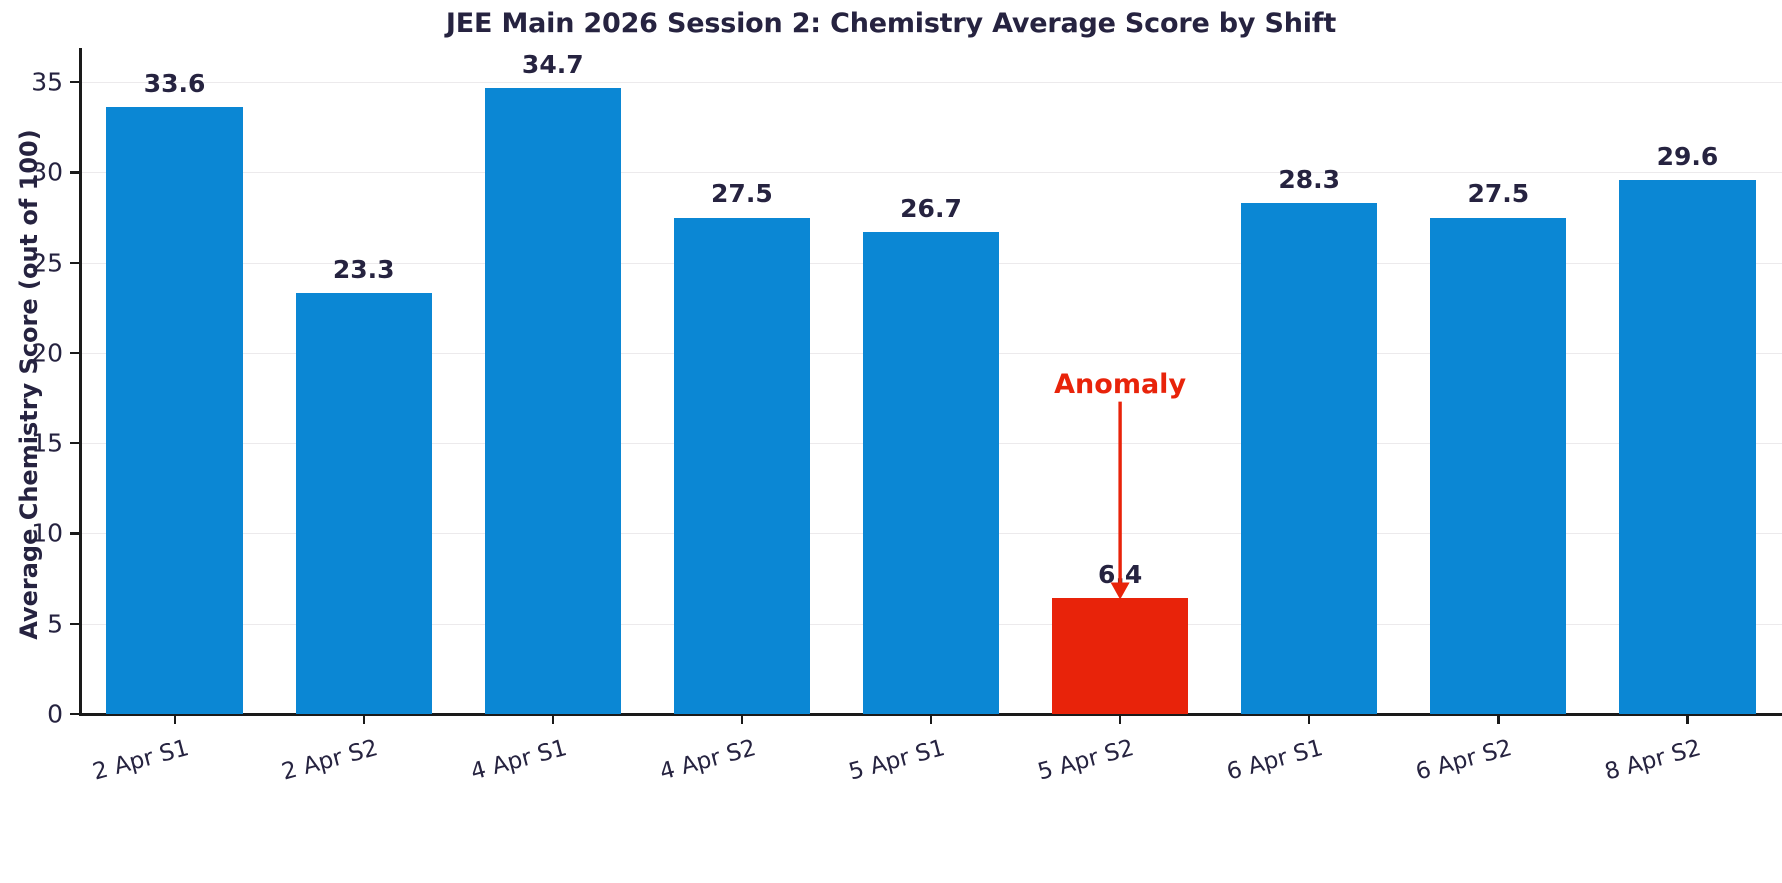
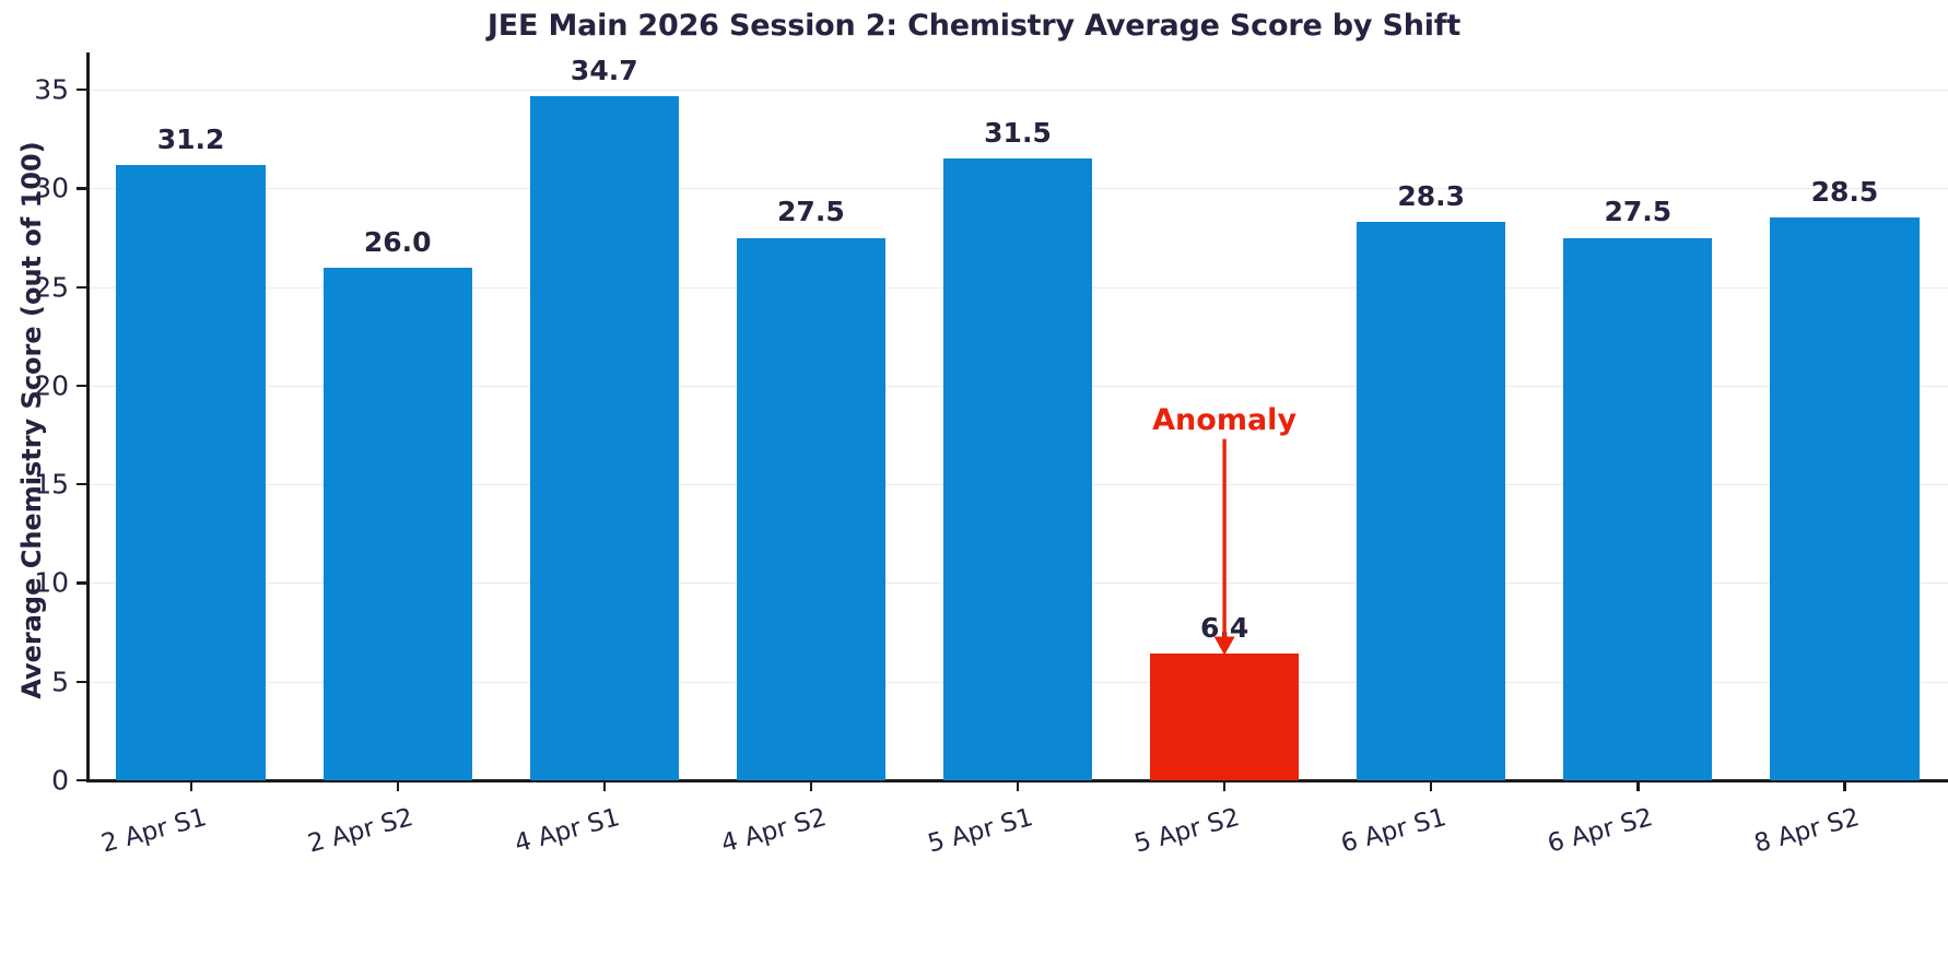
2 Apr S1: 33.6 -> 31.2
2 Apr S2: 23.3 -> 26.0
5 Apr S1: 26.7 -> 31.5
8 Apr S2: 29.6 -> 28.5
